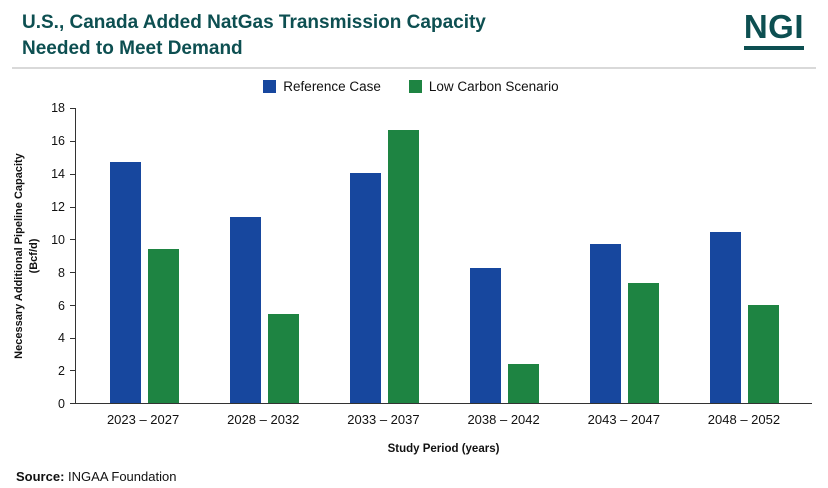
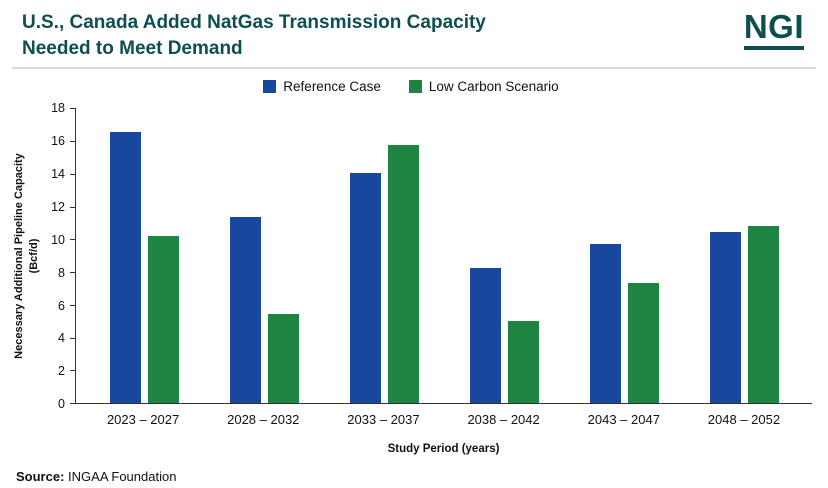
Reference Case/2023 – 2027: 14.7 -> 16.5
Low Carbon Scenario/2023 – 2027: 9.4 -> 10.2
Low Carbon Scenario/2033 – 2037: 16.6 -> 15.7
Low Carbon Scenario/2038 – 2042: 2.4 -> 5.0
Low Carbon Scenario/2048 – 2052: 6.0 -> 10.8
